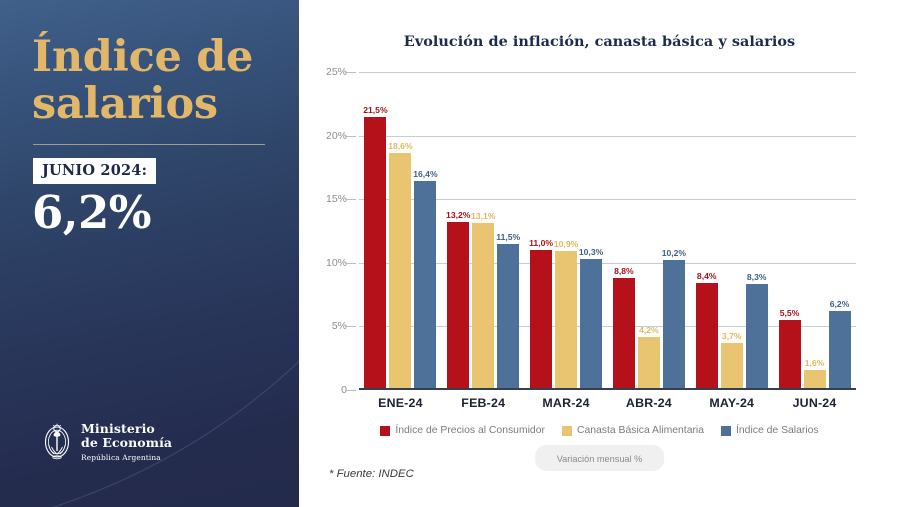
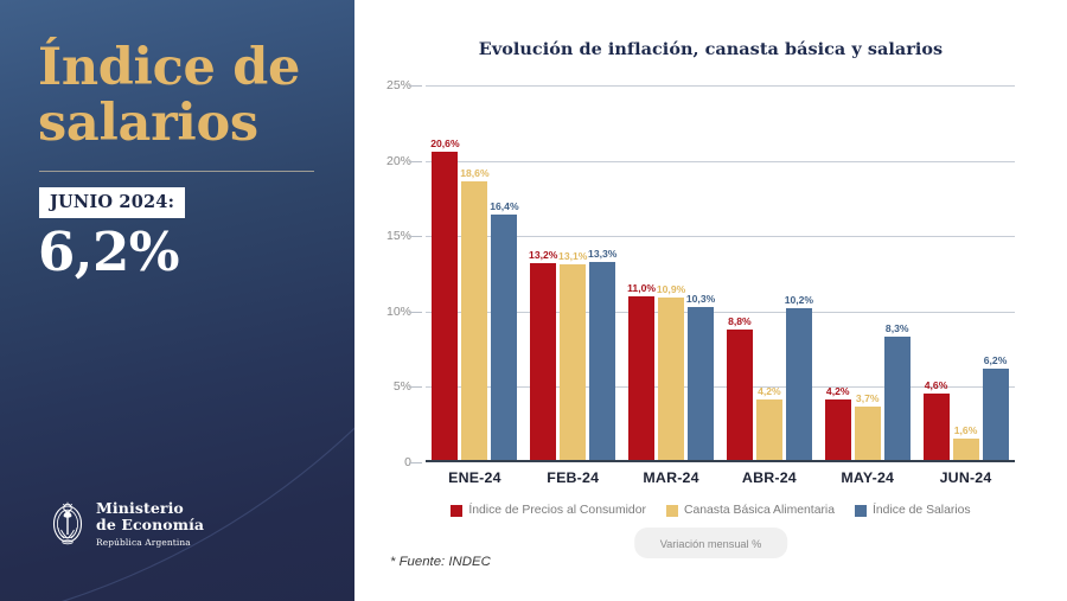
Índice de Precios al Consumidor/ENE-24: 21,5% -> 20,6%
Índice de Salarios/FEB-24: 11,5% -> 13,3%
Índice de Precios al Consumidor/MAY-24: 8,4% -> 4,2%
Índice de Precios al Consumidor/JUN-24: 5,5% -> 4,6%
